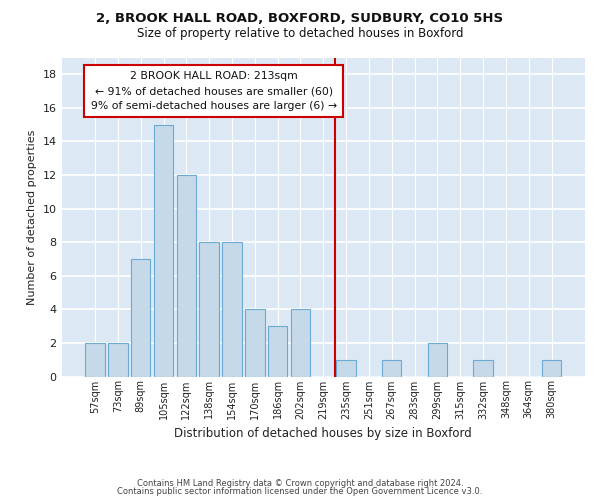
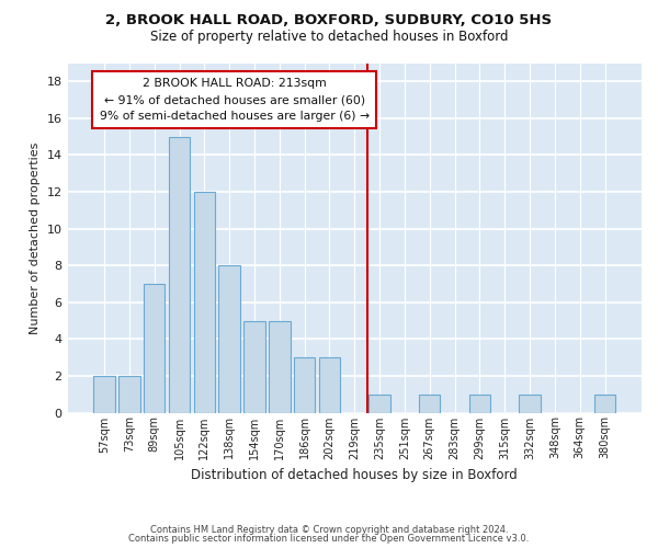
154sqm: 8 -> 5
170sqm: 4 -> 5
202sqm: 4 -> 3
299sqm: 2 -> 1
